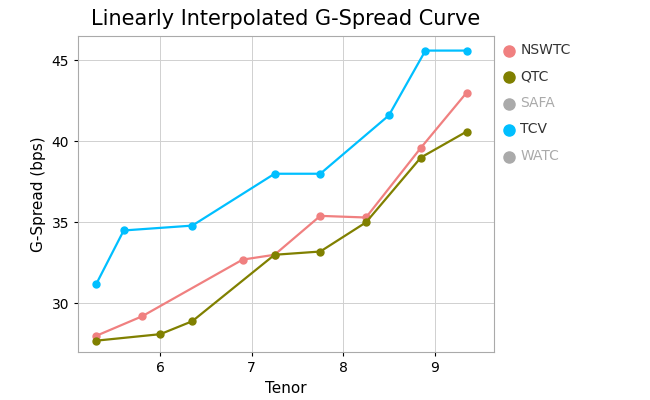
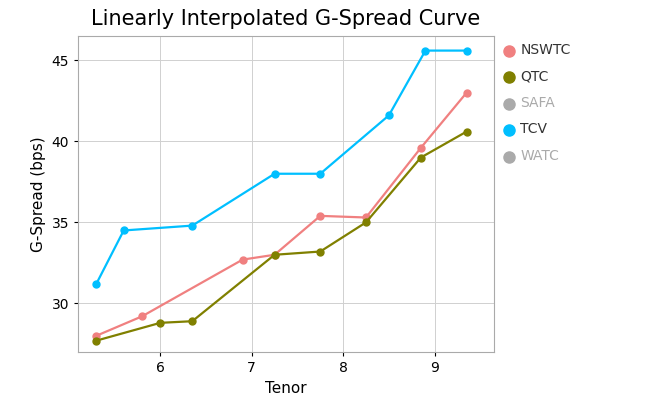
QTC/6: 28.1 -> 28.8
